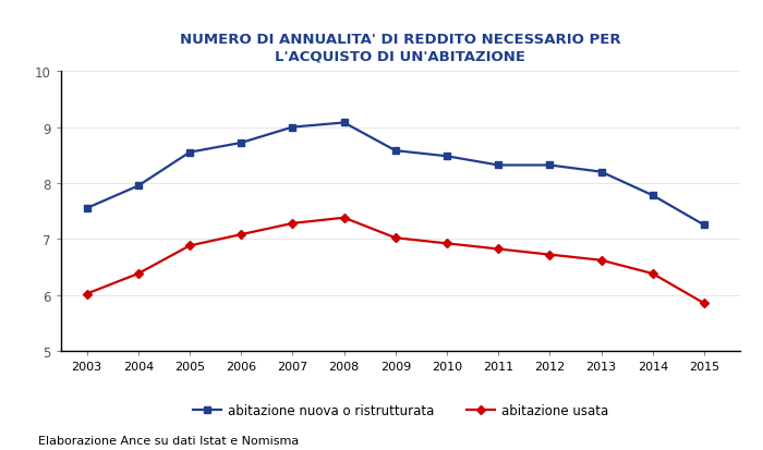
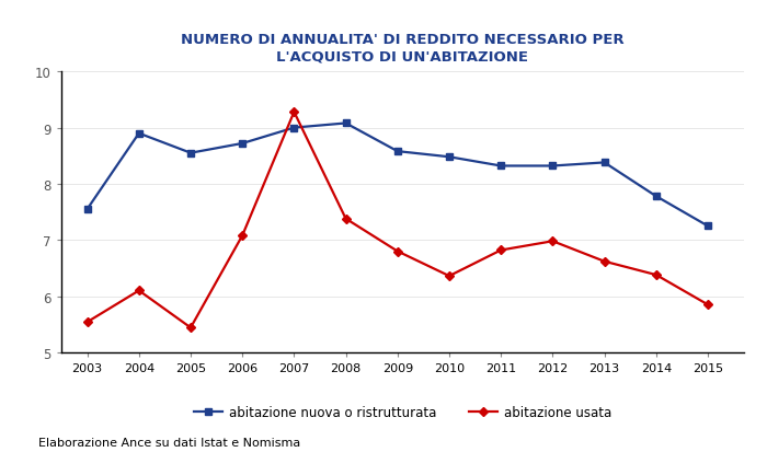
abitazione usata/2003: 6.02 -> 5.54
abitazione nuova o ristrutturata/2004: 7.95 -> 8.90
abitazione usata/2004: 6.38 -> 6.10
abitazione usata/2005: 6.88 -> 5.44
abitazione usata/2007: 7.28 -> 9.28
abitazione usata/2009: 7.02 -> 6.80
abitazione usata/2010: 6.92 -> 6.36
abitazione usata/2012: 6.72 -> 6.98
abitazione nuova o ristrutturata/2013: 8.20 -> 8.38
